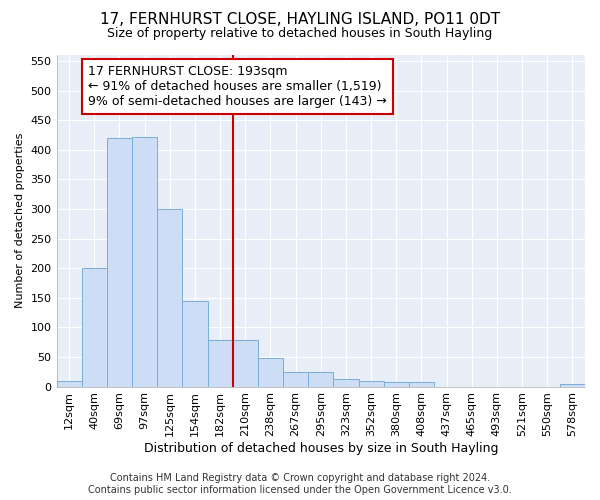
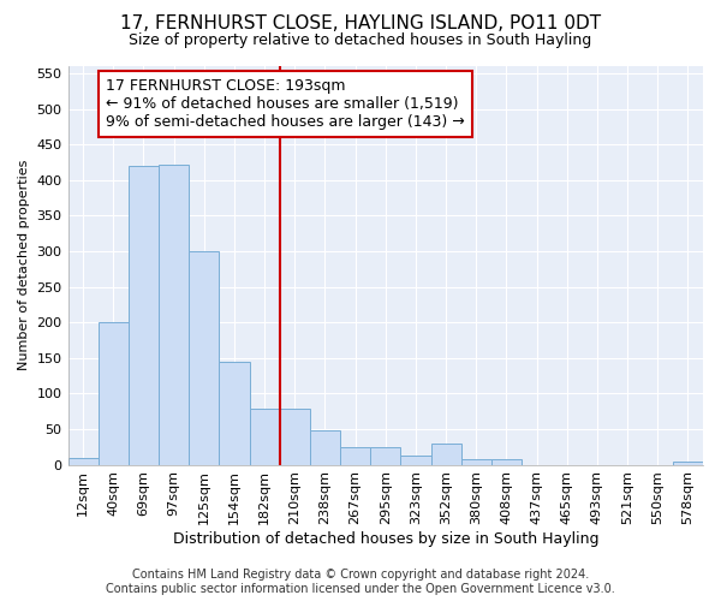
352sqm: 10 -> 30
